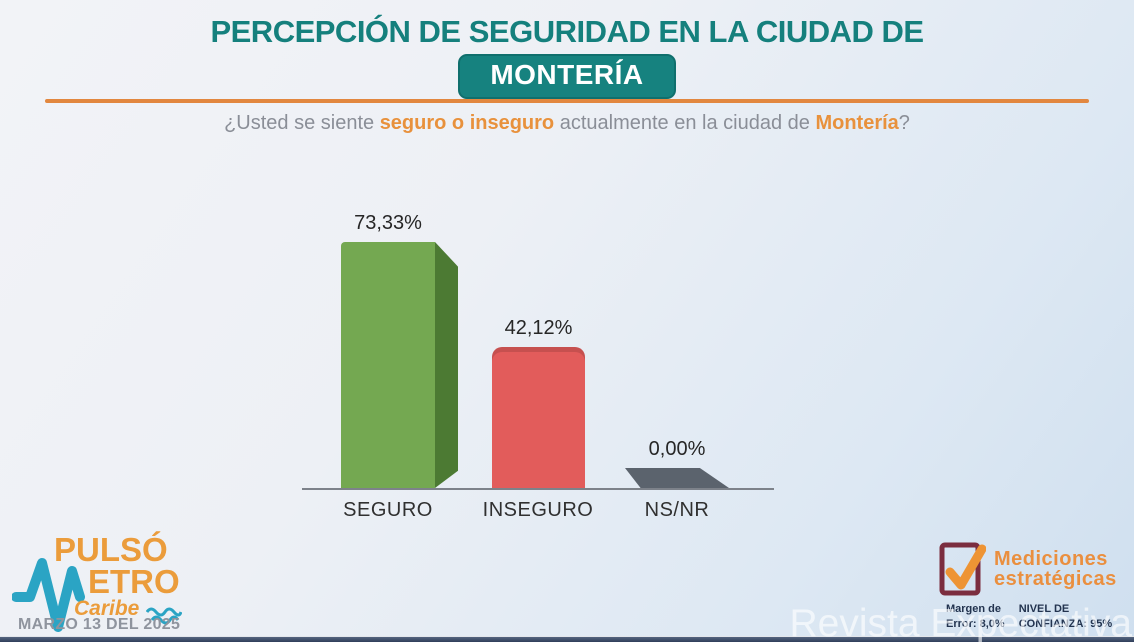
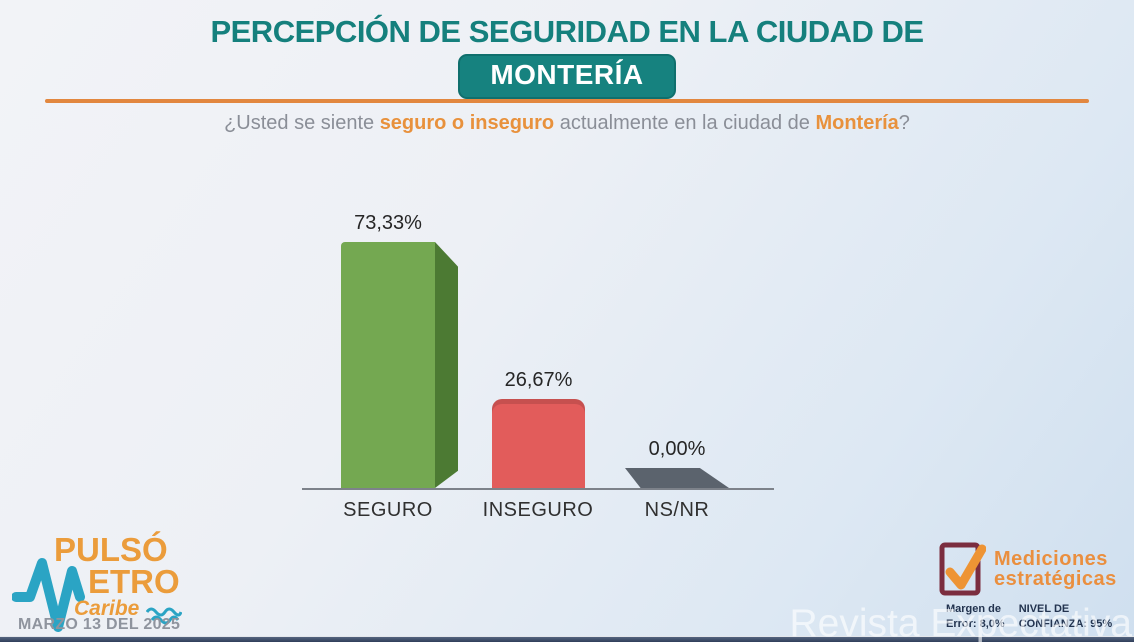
INSEGURO: 42,12% -> 26,67%
